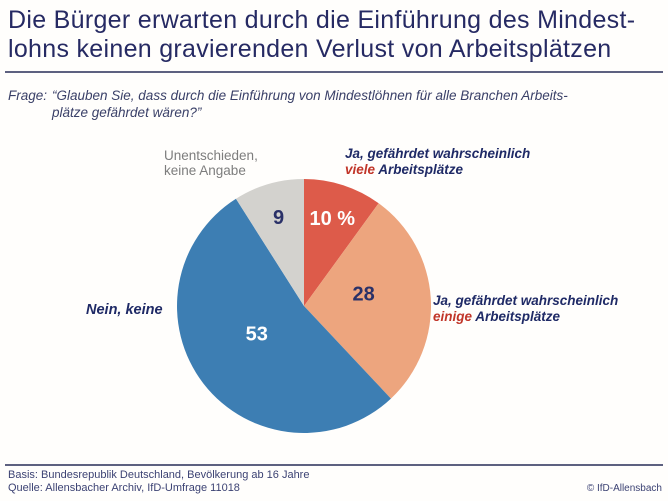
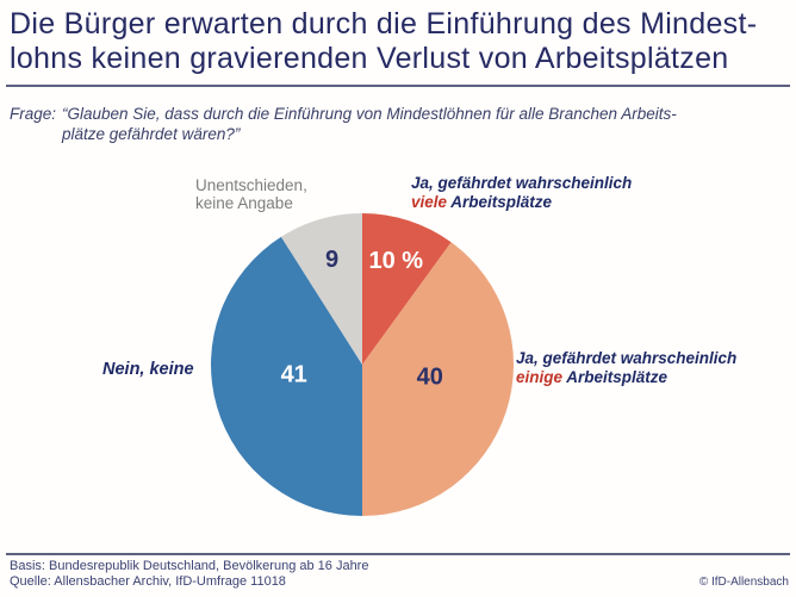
Ja, gefährdet wahrscheinlich einige Arbeitsplätze: 28 -> 40
Nein, keine: 53 -> 41
